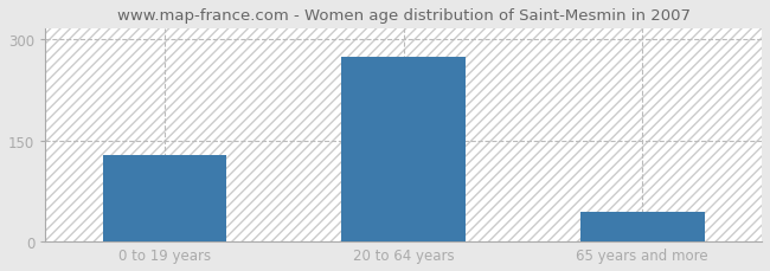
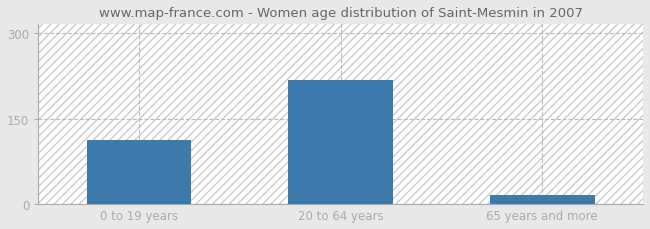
0 to 19 years: 128 -> 112
20 to 64 years: 274 -> 218
65 years and more: 44 -> 16
